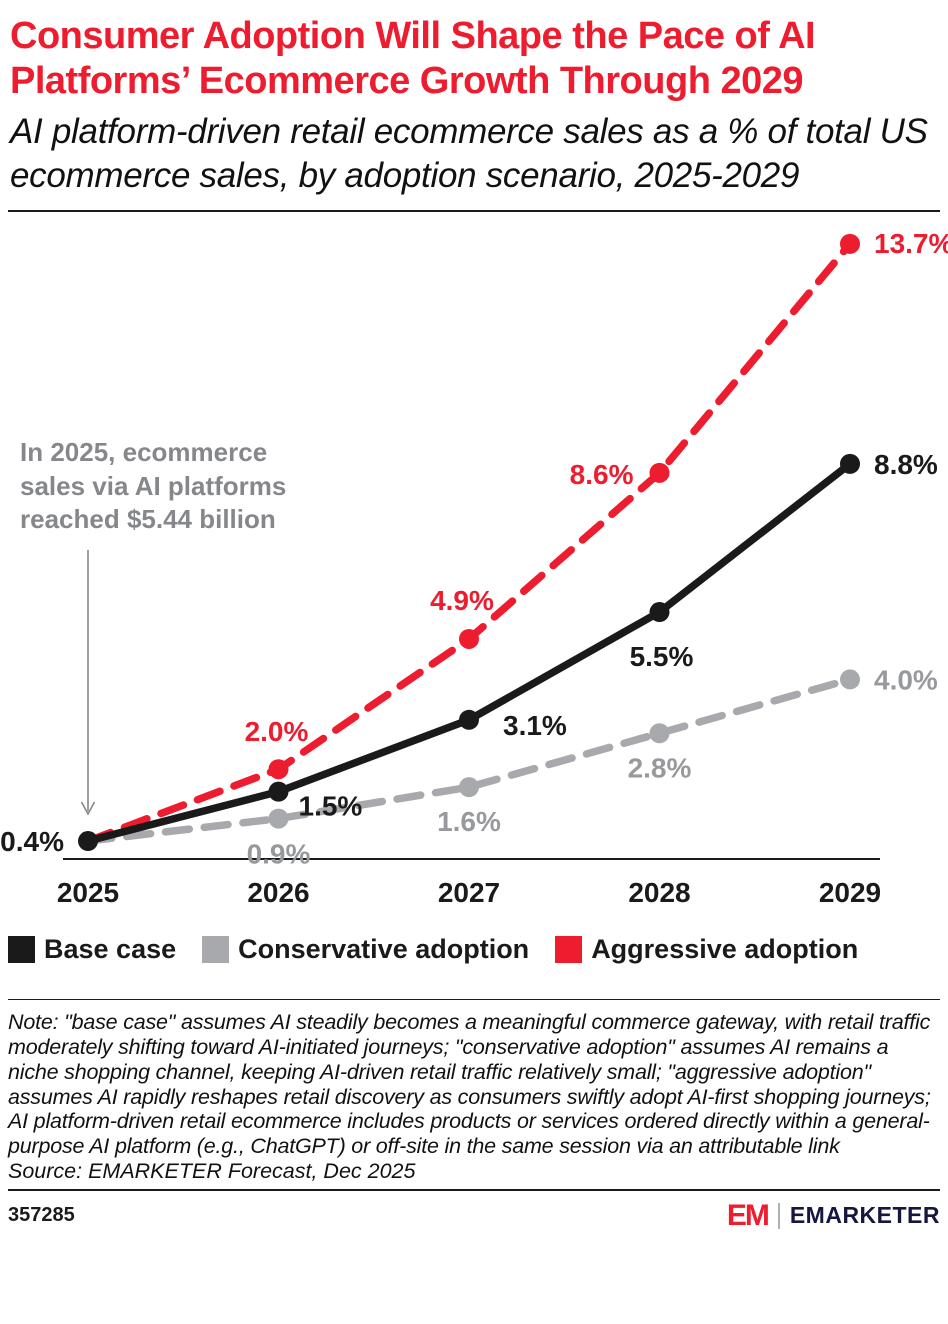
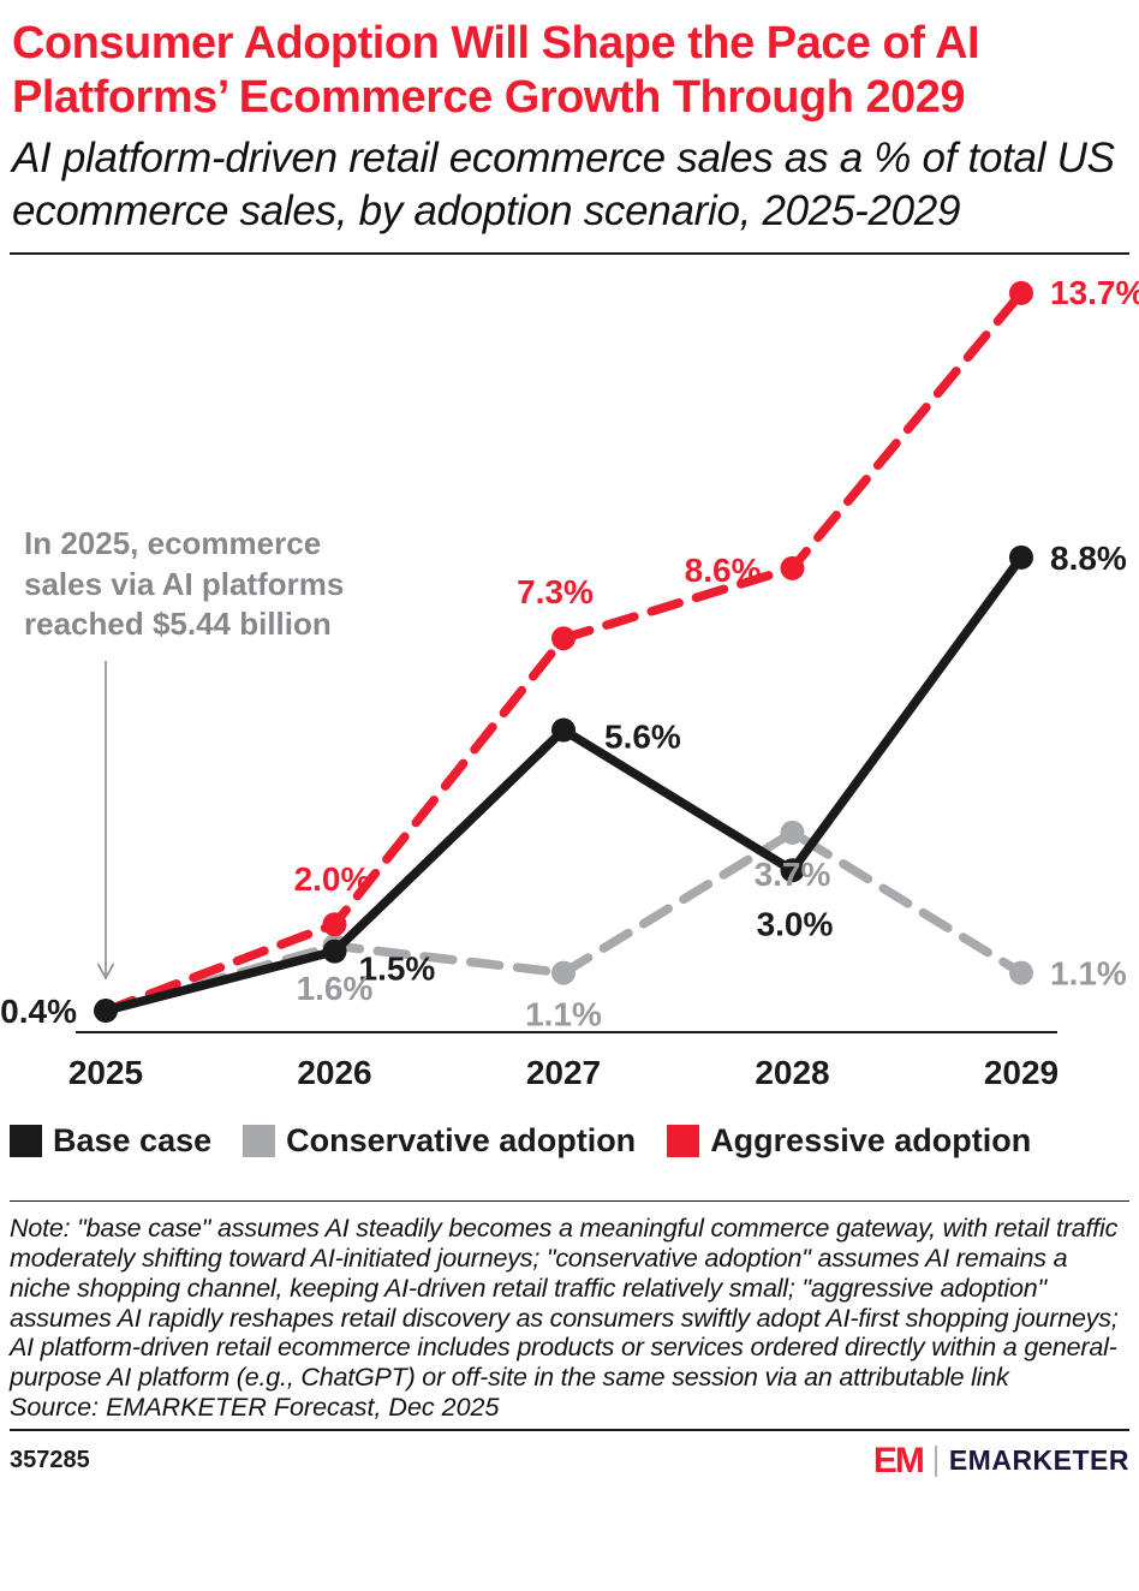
Conservative adoption/2026: 0.9% -> 1.6%
Base case/2027: 3.1% -> 5.6%
Conservative adoption/2027: 1.6% -> 1.1%
Aggressive adoption/2027: 4.9% -> 7.3%
Base case/2028: 5.5% -> 3.0%
Conservative adoption/2028: 2.8% -> 3.7%
Conservative adoption/2029: 4.0% -> 1.1%
